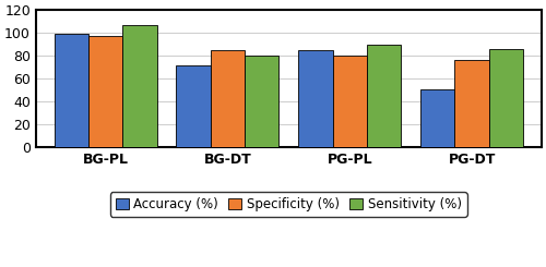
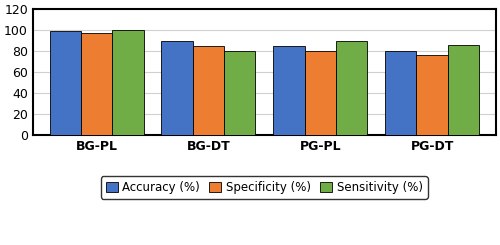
Sensitivity (%)/BG-PL: 107 -> 100
Accuracy (%)/BG-DT: 72 -> 90
Accuracy (%)/PG-DT: 51 -> 80
